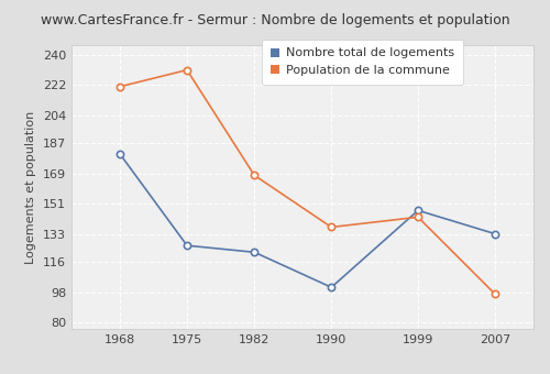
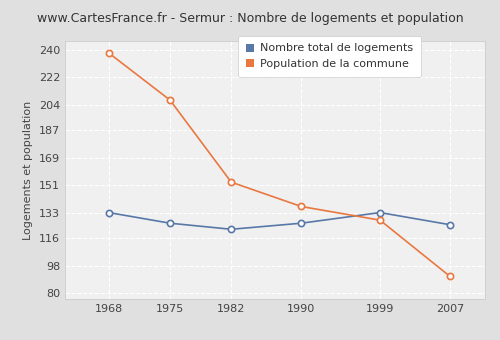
Nombre total de logements/1968: 181 -> 133
Population de la commune/1968: 221 -> 238
Population de la commune/1975: 231 -> 207
Population de la commune/1982: 168 -> 153
Nombre total de logements/1990: 101 -> 126
Nombre total de logements/1999: 147 -> 133
Population de la commune/1999: 143 -> 128
Nombre total de logements/2007: 133 -> 125
Population de la commune/2007: 97 -> 91
